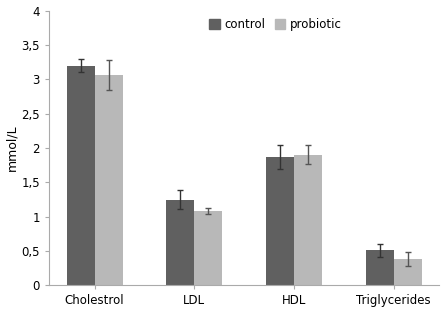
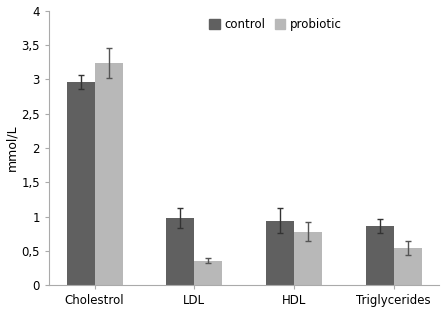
control/Cholestrol: 3,20 -> 2,96
probiotic/Cholestrol: 3,06 -> 3,24
control/LDL: 1,25 -> 0,98
probiotic/LDL: 1,08 -> 0,36
control/HDL: 1,87 -> 0,94
probiotic/HDL: 1,90 -> 0,78
control/Triglycerides: 0,51 -> 0,86
probiotic/Triglycerides: 0,38 -> 0,54
